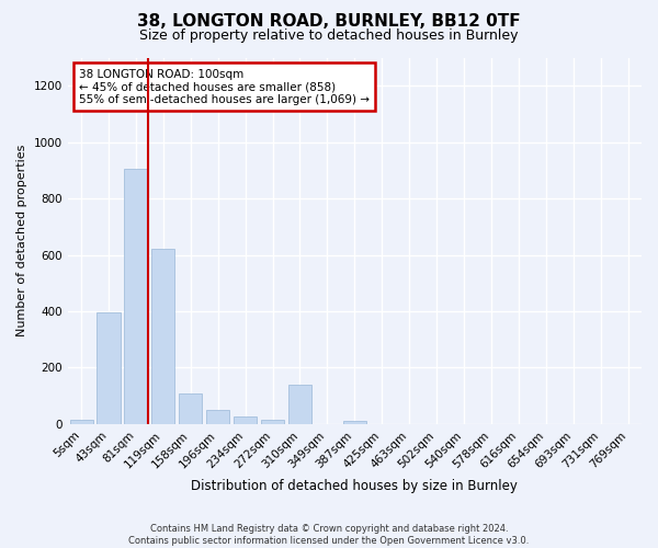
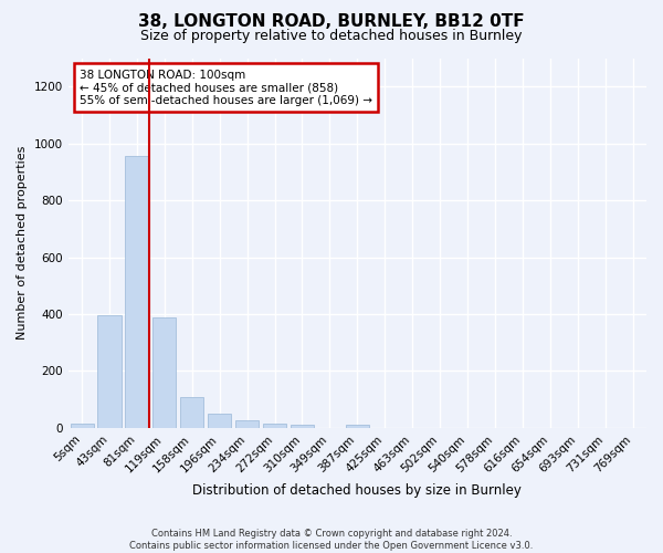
81sqm: 905 -> 955
119sqm: 620 -> 390
310sqm: 140 -> 12
